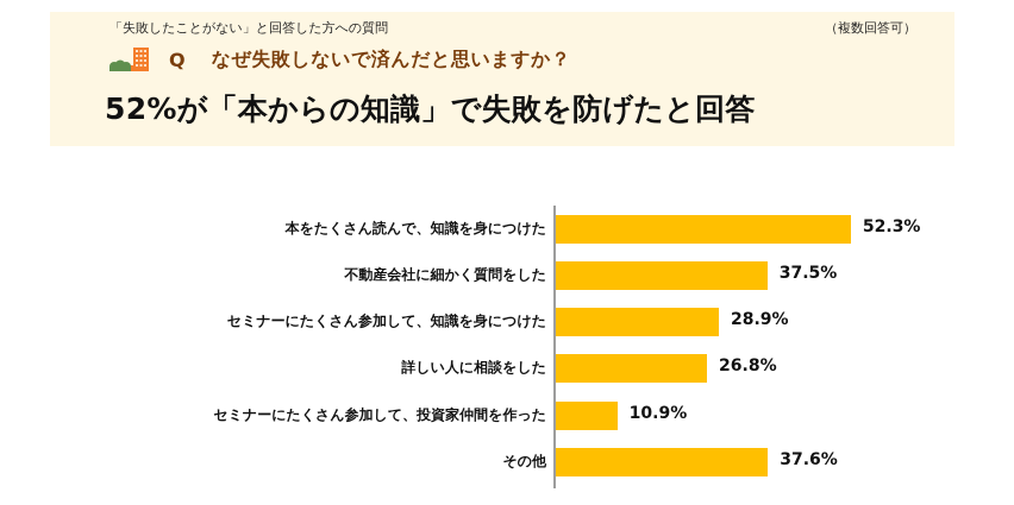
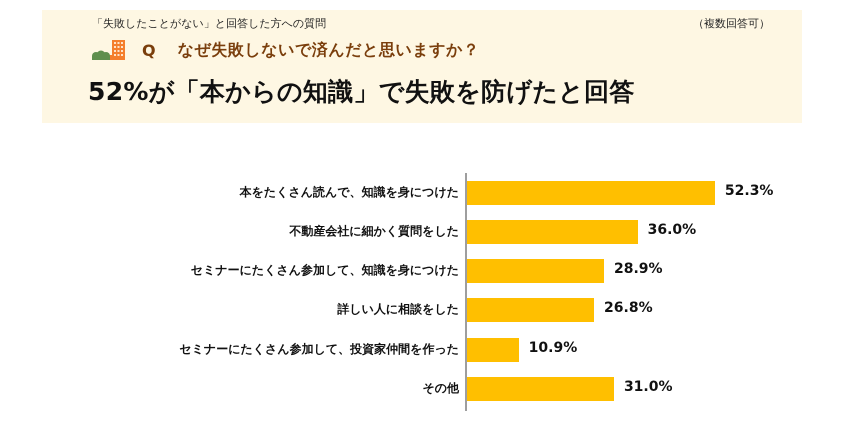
不動産会社に細かく質問をした: 37.5% -> 36.0%
その他: 37.6% -> 31.0%
